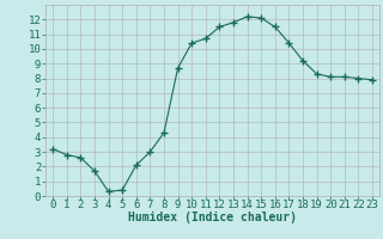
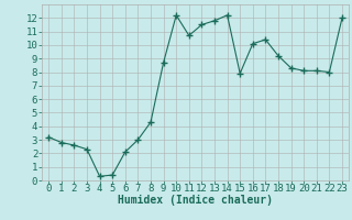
3: 1.7 -> 2.3
10: 10.4 -> 12.2
15: 12.1 -> 7.9
16: 11.5 -> 10.1
23: 7.9 -> 12.0
